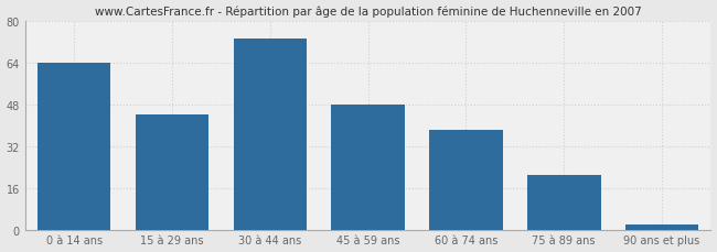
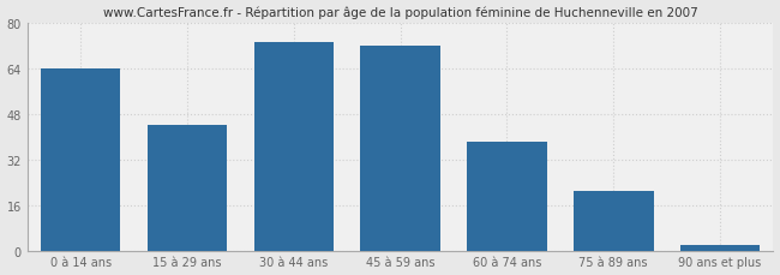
45 à 59 ans: 48 -> 72
